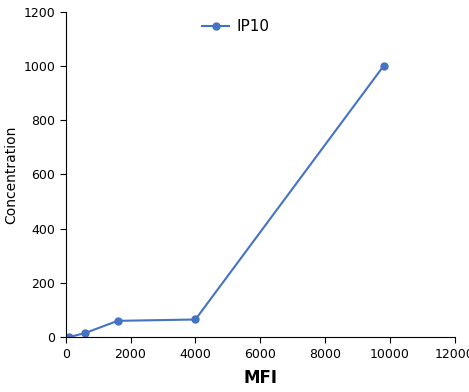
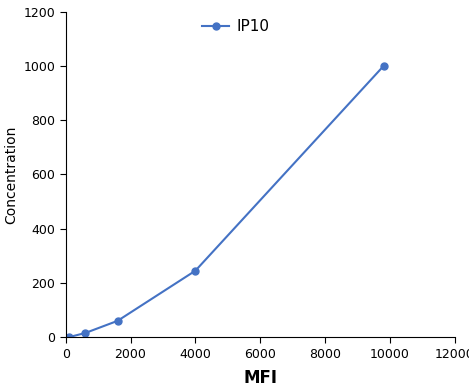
4000: 65 -> 245
